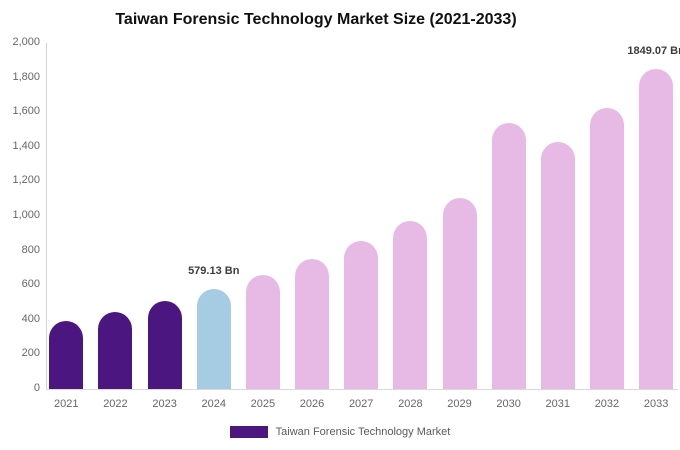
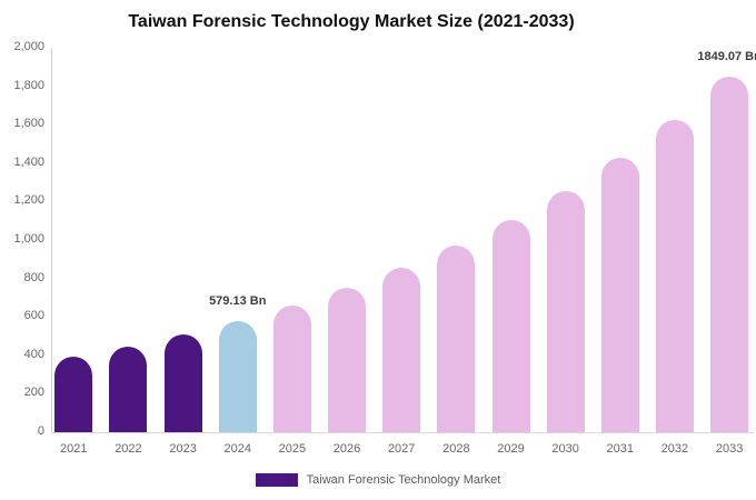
2030: 1540 -> 1260
